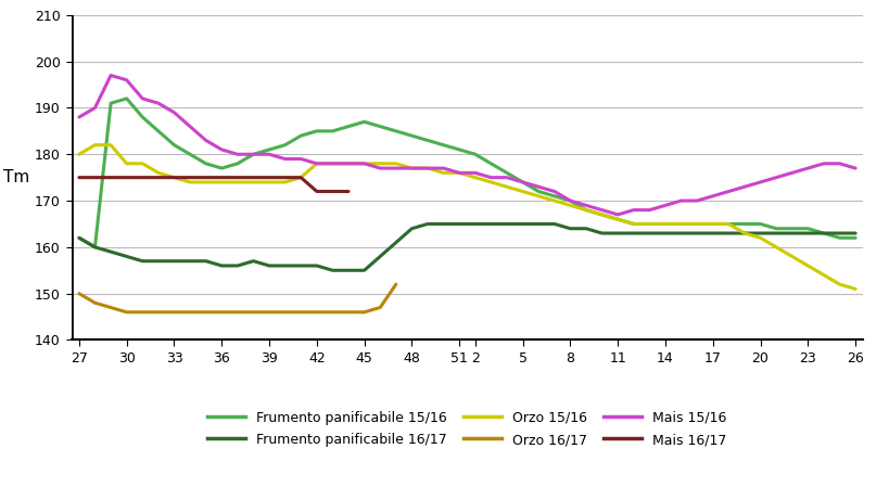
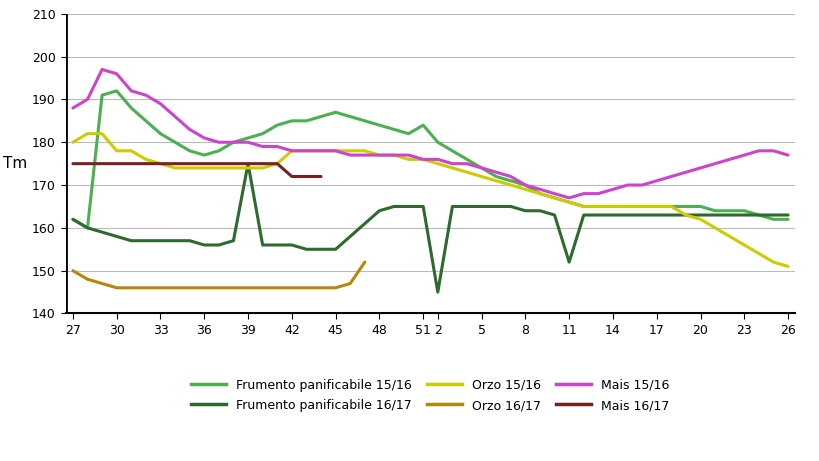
Frumento panificabile 16/17/39: 156 -> 175
Frumento panificabile 15/16/51: 181 -> 184
Frumento panificabile 16/17/2: 165 -> 145
Frumento panificabile 16/17/11: 163 -> 152
